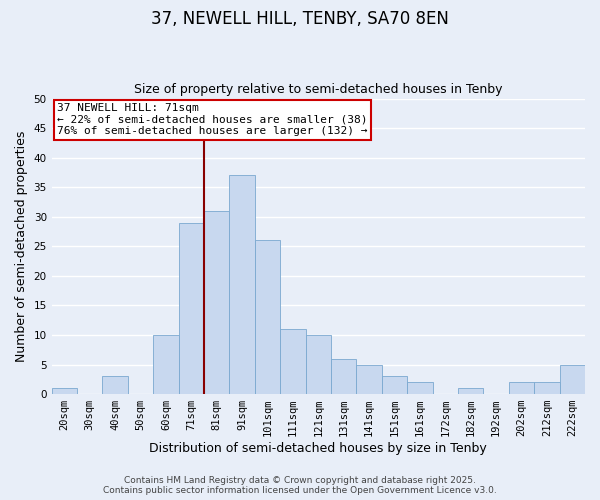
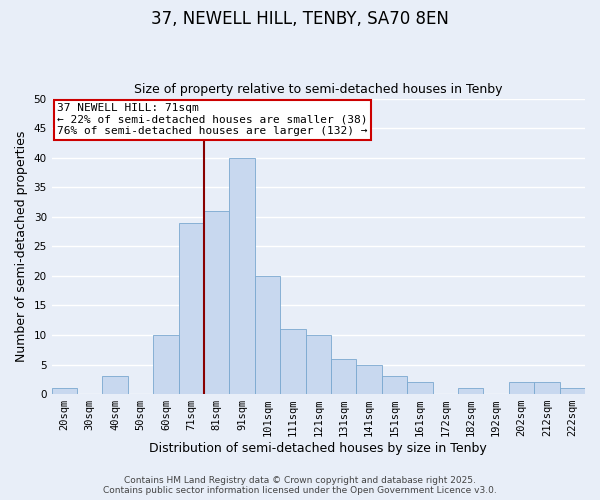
91sqm: 37 -> 40
101sqm: 26 -> 20
222sqm: 5 -> 1
